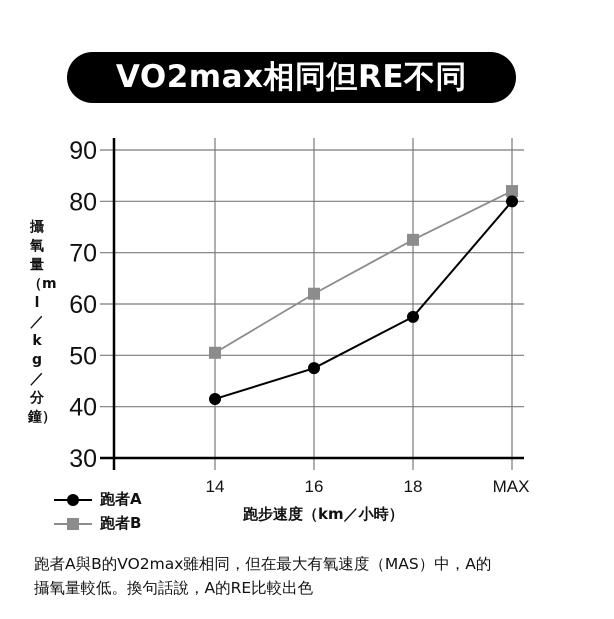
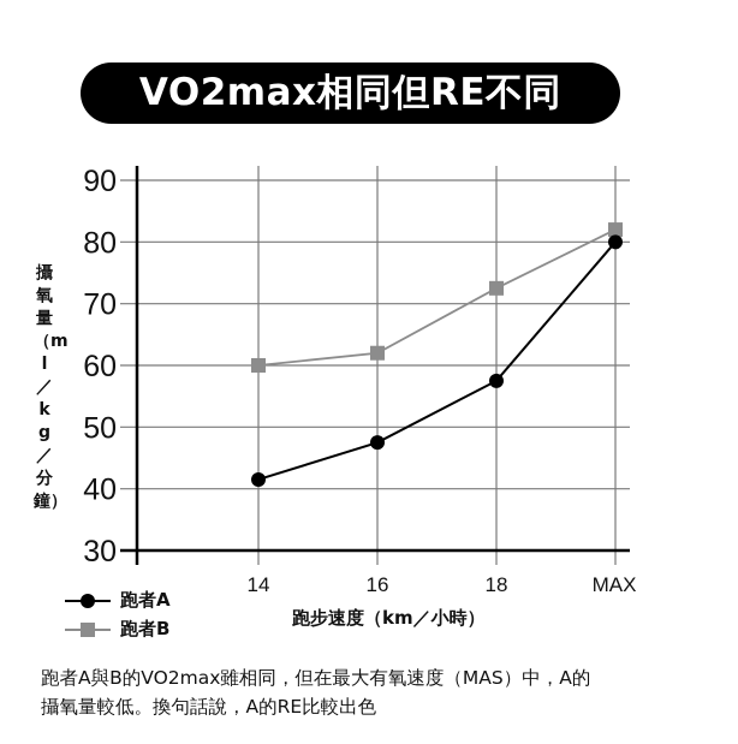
跑者B/14: 50 -> 60
